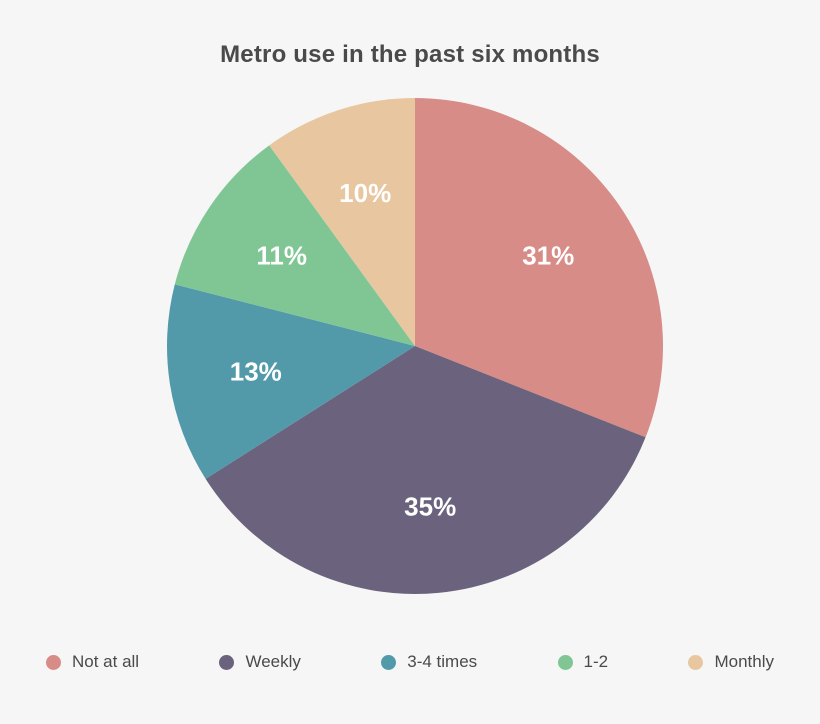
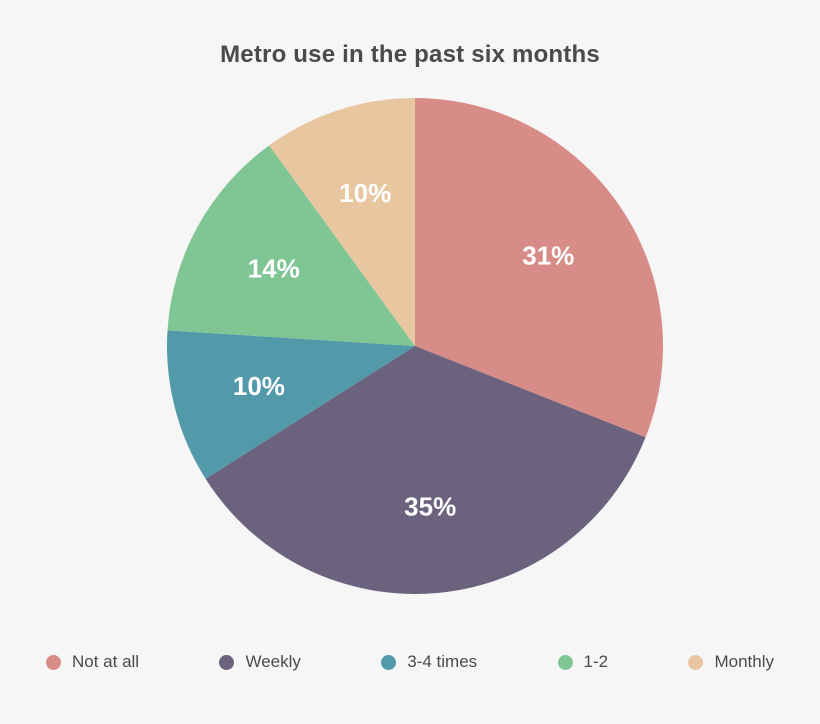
3-4 times: 13% -> 10%
1-2: 11% -> 14%
